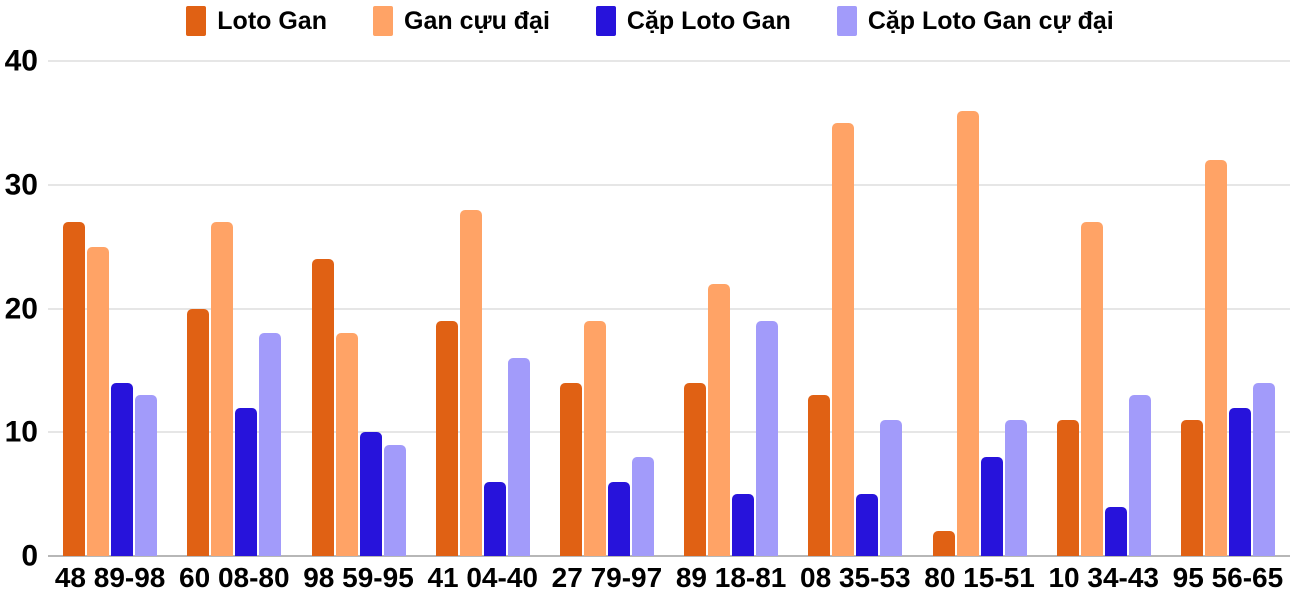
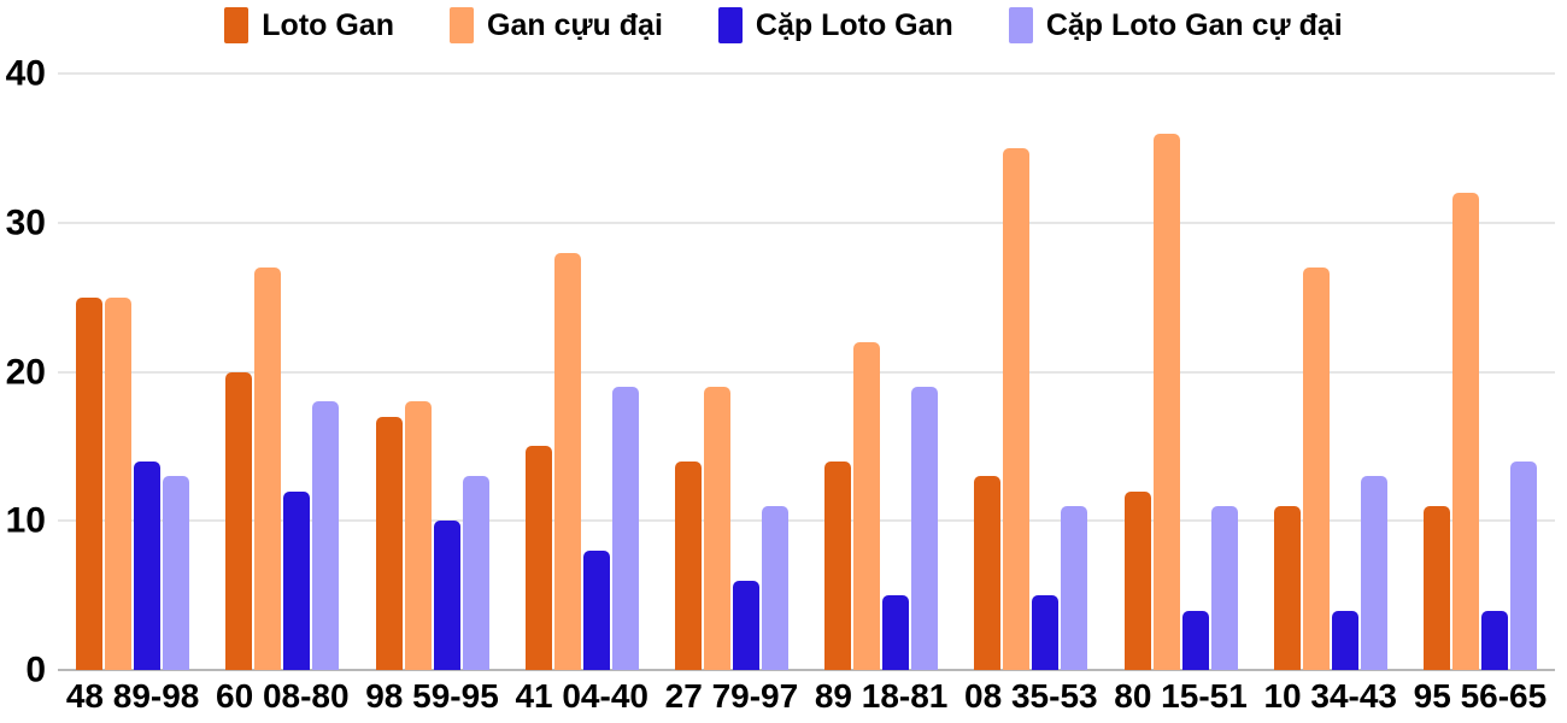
Loto Gan/48 89-98: 27 -> 25
Loto Gan/98 59-95: 24 -> 17
Cặp Loto Gan cự đại/98 59-95: 9 -> 13
Loto Gan/41 04-40: 19 -> 15
Cặp Loto Gan/41 04-40: 6 -> 8
Cặp Loto Gan cự đại/41 04-40: 16 -> 19
Cặp Loto Gan cự đại/27 79-97: 8 -> 11
Loto Gan/80 15-51: 2 -> 12
Cặp Loto Gan/80 15-51: 8 -> 4
Cặp Loto Gan/95 56-65: 12 -> 4
